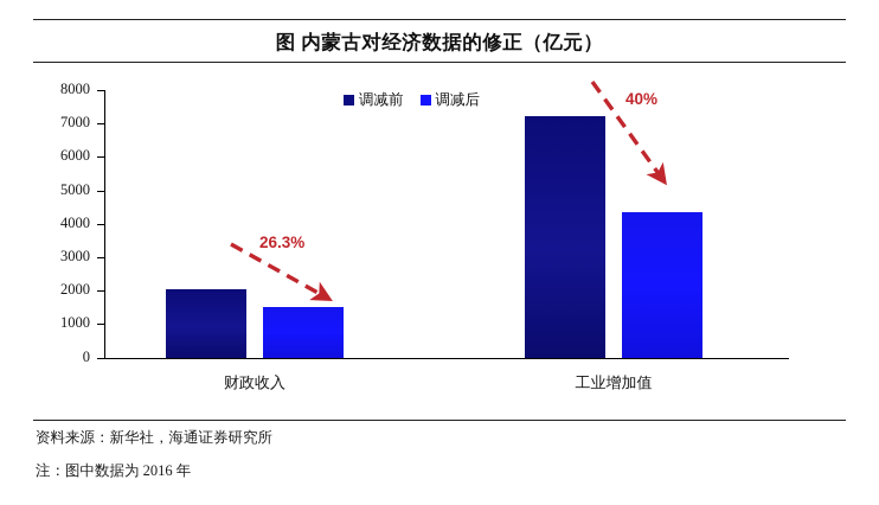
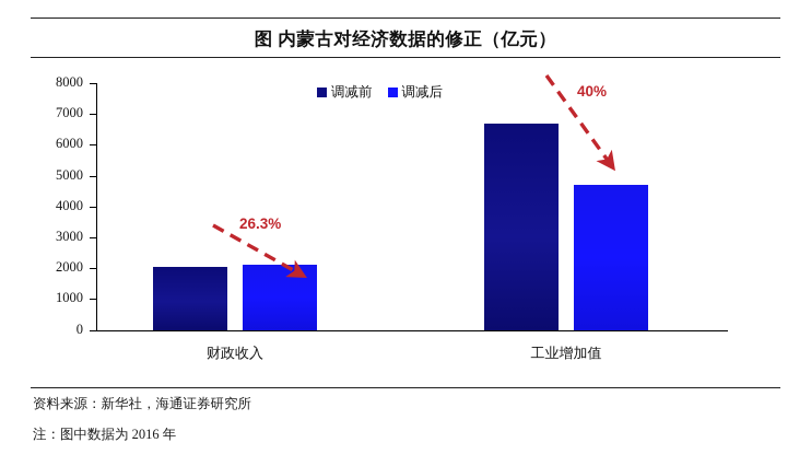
调减后/财政收入: 1500 -> 2100
调减前/工业增加值: 7200 -> 6700
调减后/工业增加值: 4400 -> 4700
